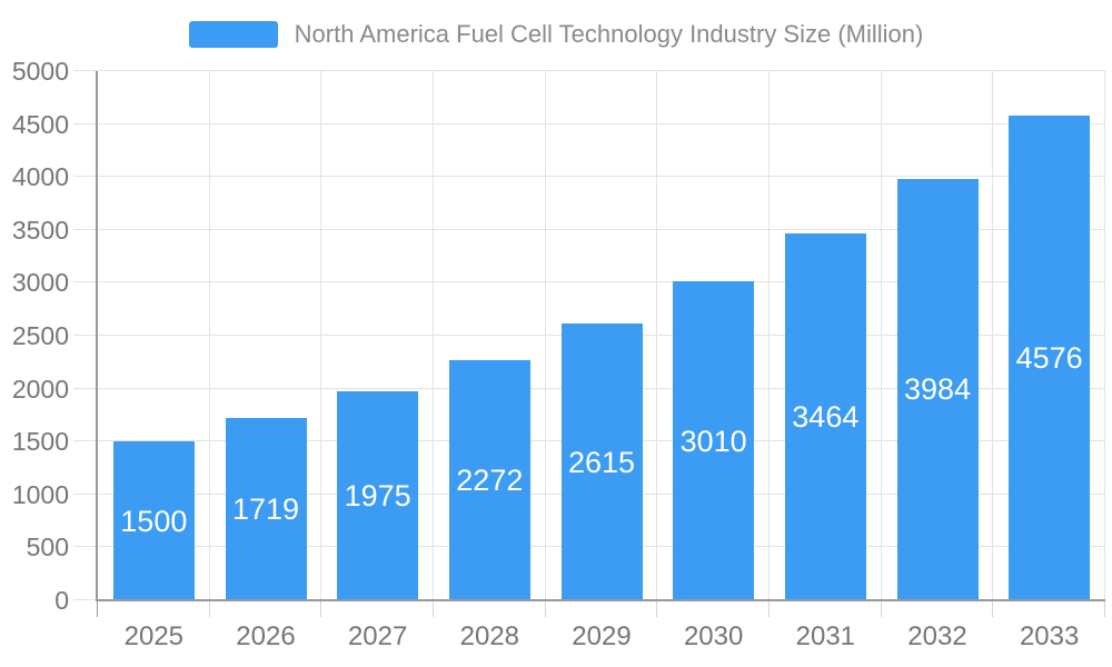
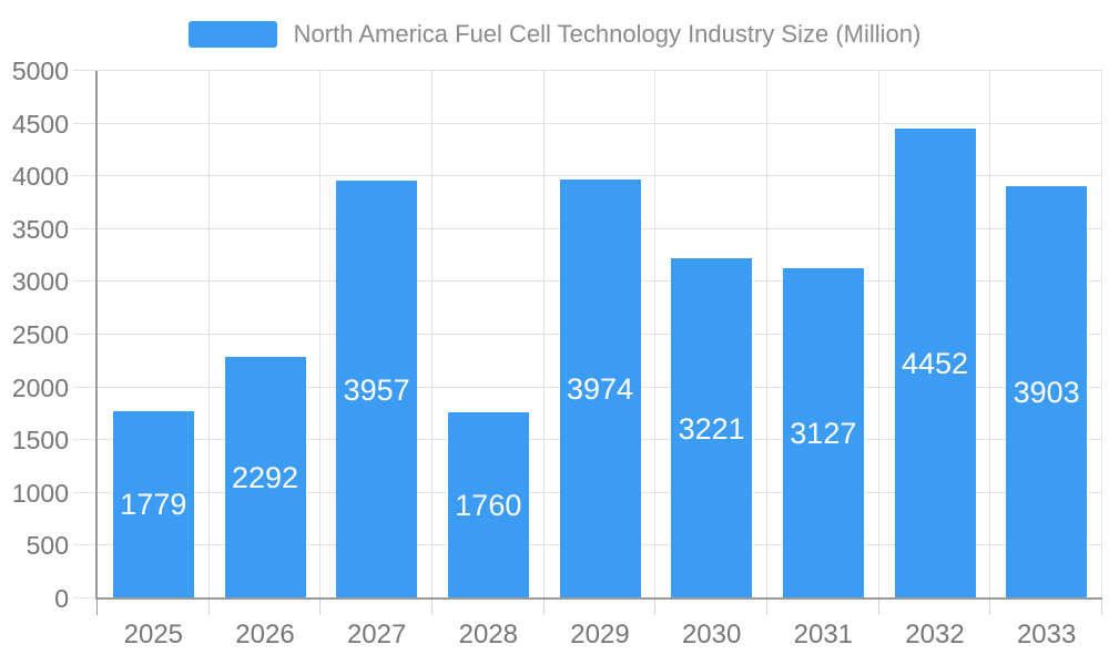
2025: 1500 -> 1779
2026: 1719 -> 2292
2027: 1975 -> 3957
2028: 2272 -> 1760
2029: 2615 -> 3974
2030: 3010 -> 3221
2031: 3464 -> 3127
2032: 3984 -> 4452
2033: 4576 -> 3903
